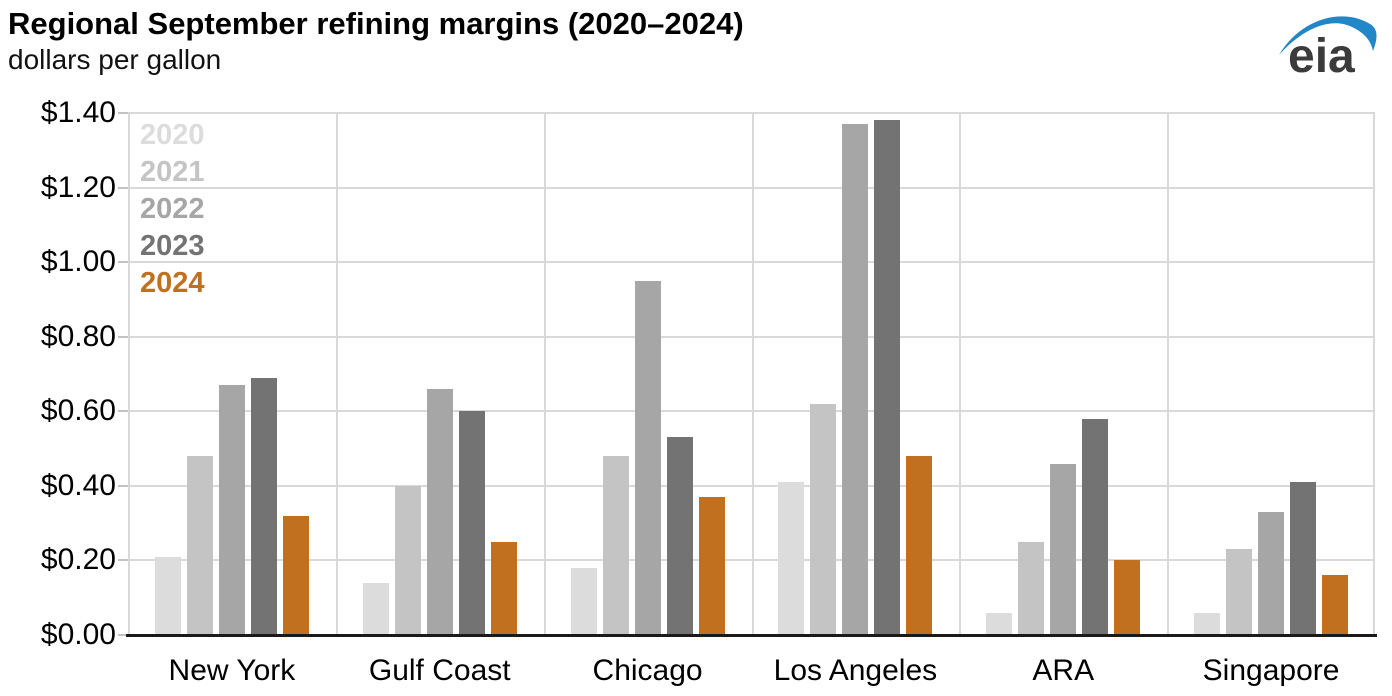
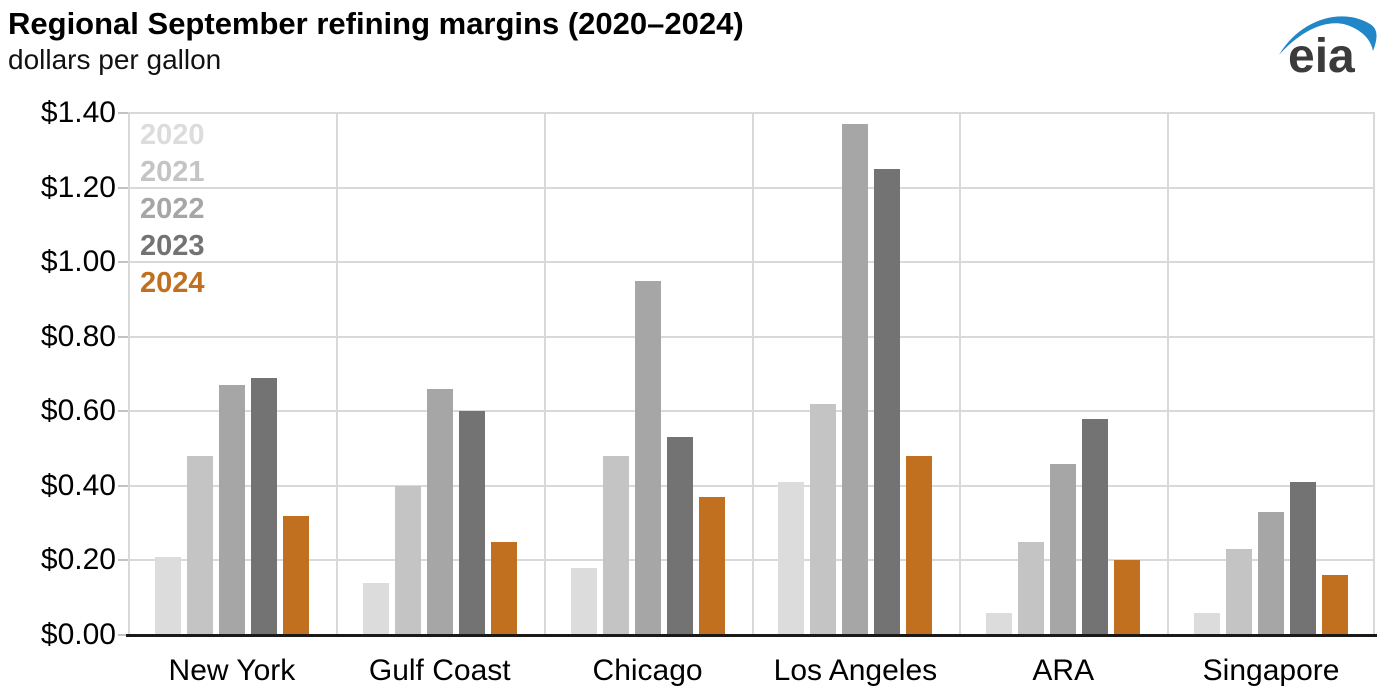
2023/Los Angeles: $1.38 -> $1.25
